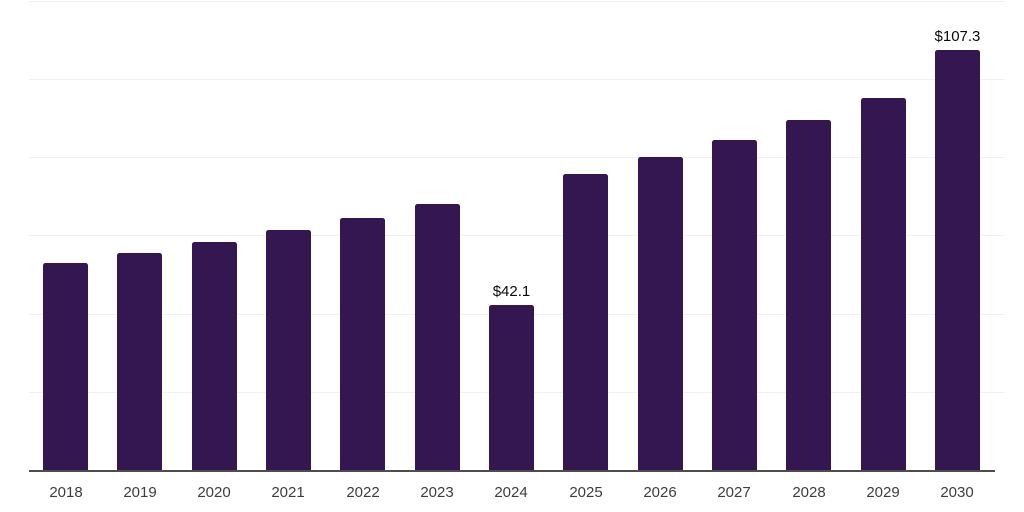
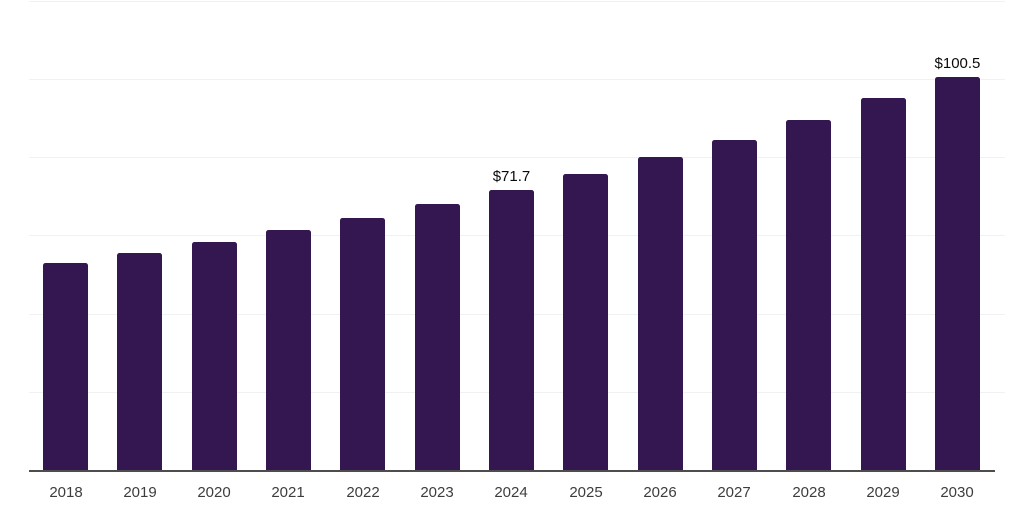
2024: $42.1 -> $71.7
2030: $107.3 -> $100.5
